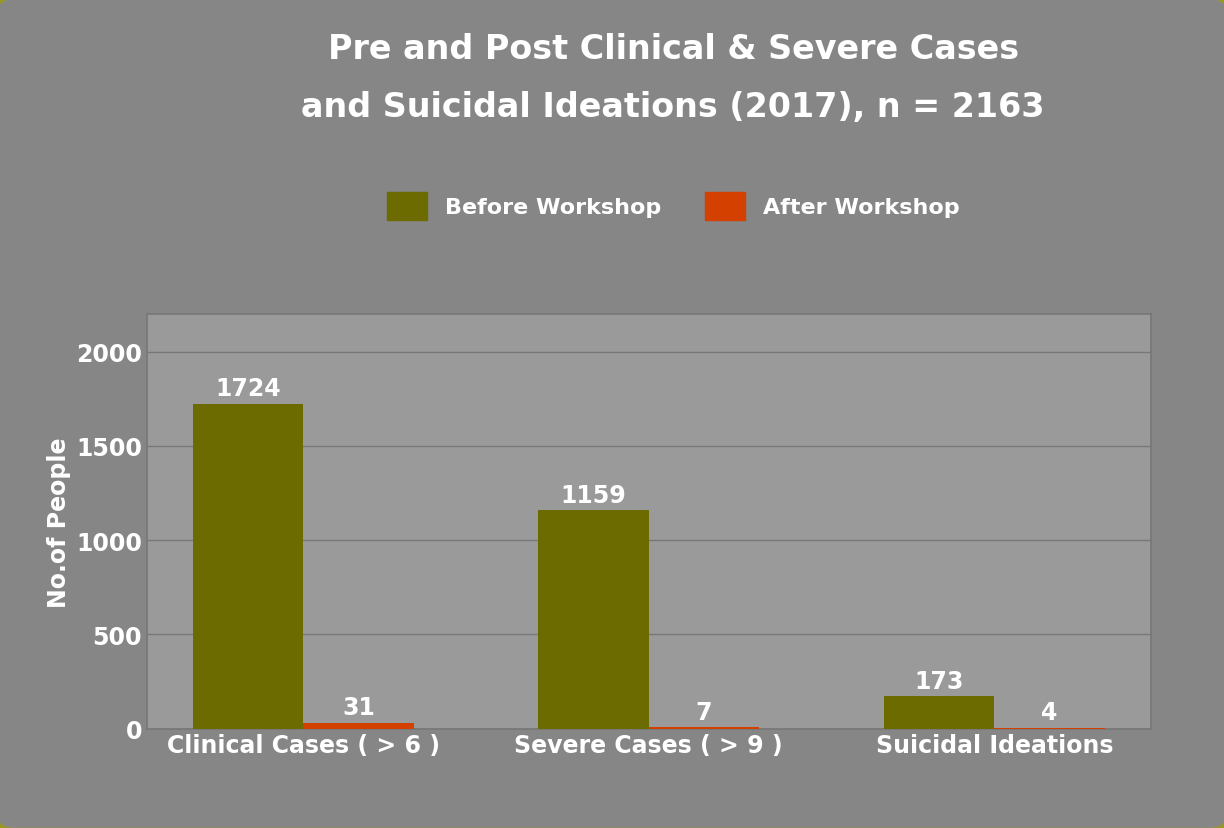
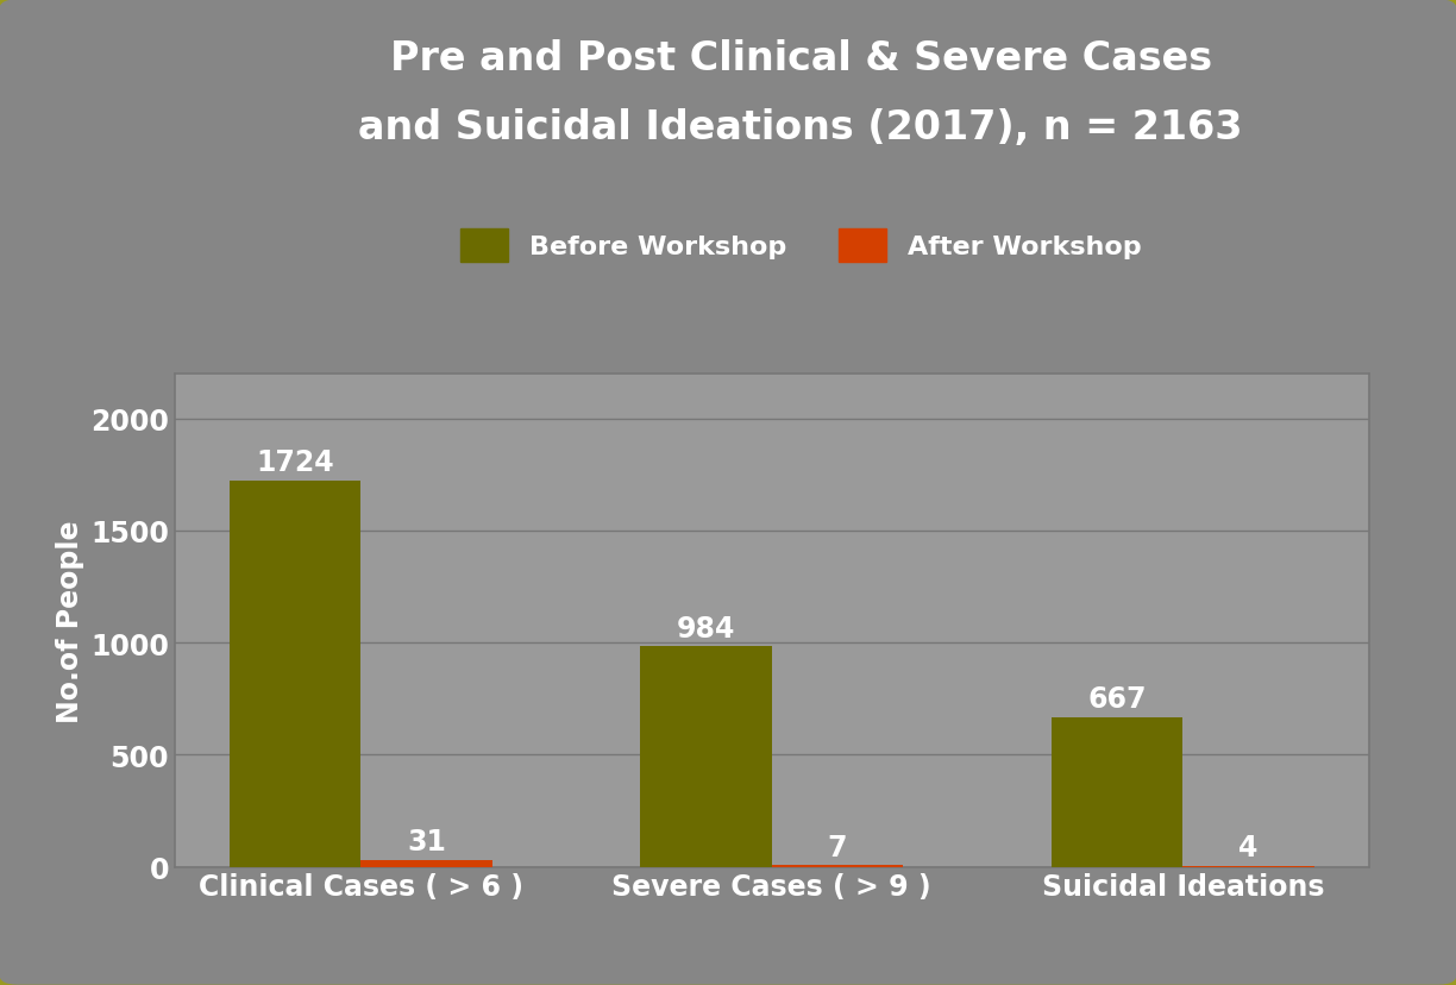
Before Workshop/Severe Cases ( > 9 ): 1159 -> 984
Before Workshop/Suicidal Ideations: 173 -> 667
